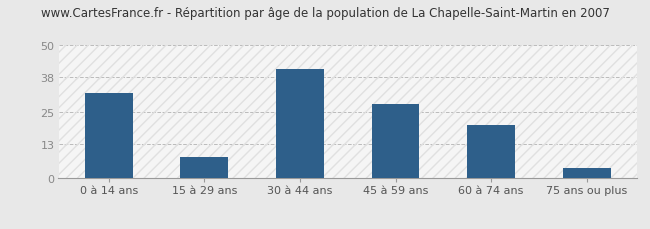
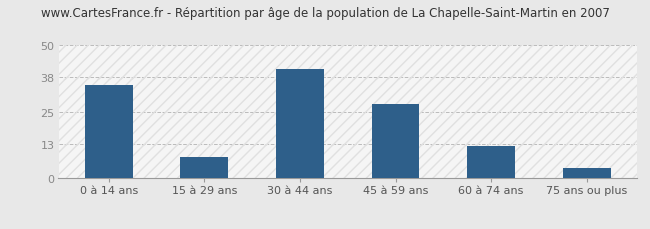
0 à 14 ans: 32 -> 35
60 à 74 ans: 20 -> 12
